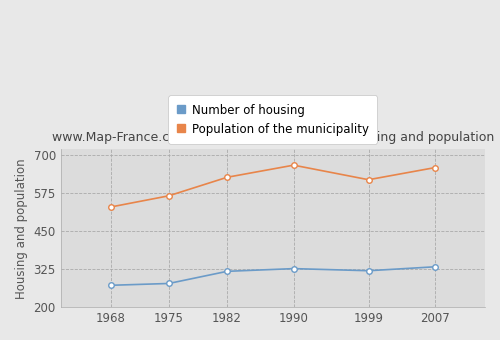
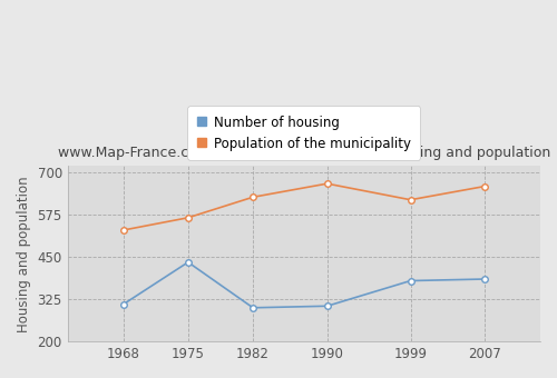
Number of housing/1968: 272 -> 310
Number of housing/1975: 278 -> 435
Number of housing/1982: 318 -> 300
Number of housing/1990: 327 -> 305
Number of housing/1999: 320 -> 380
Number of housing/2007: 333 -> 385
